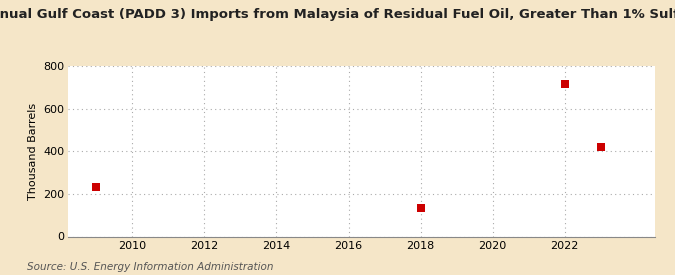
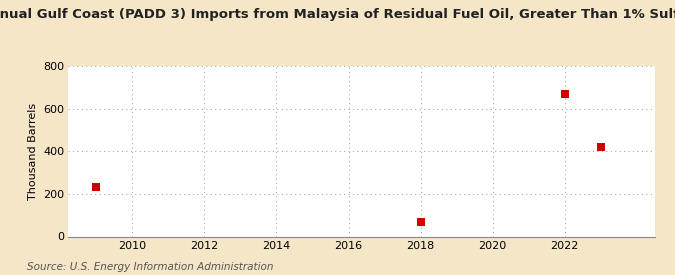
2018: 135 -> 70
2022: 715 -> 668
